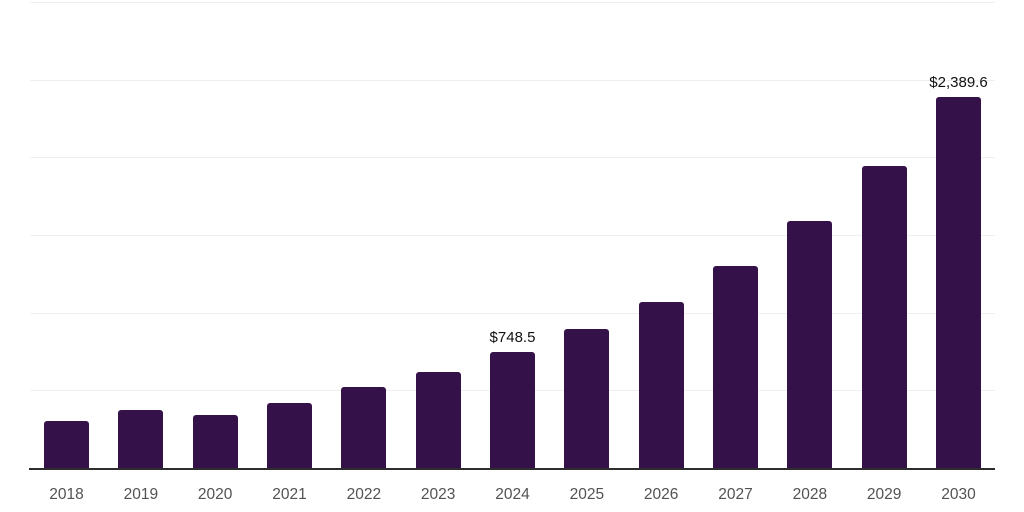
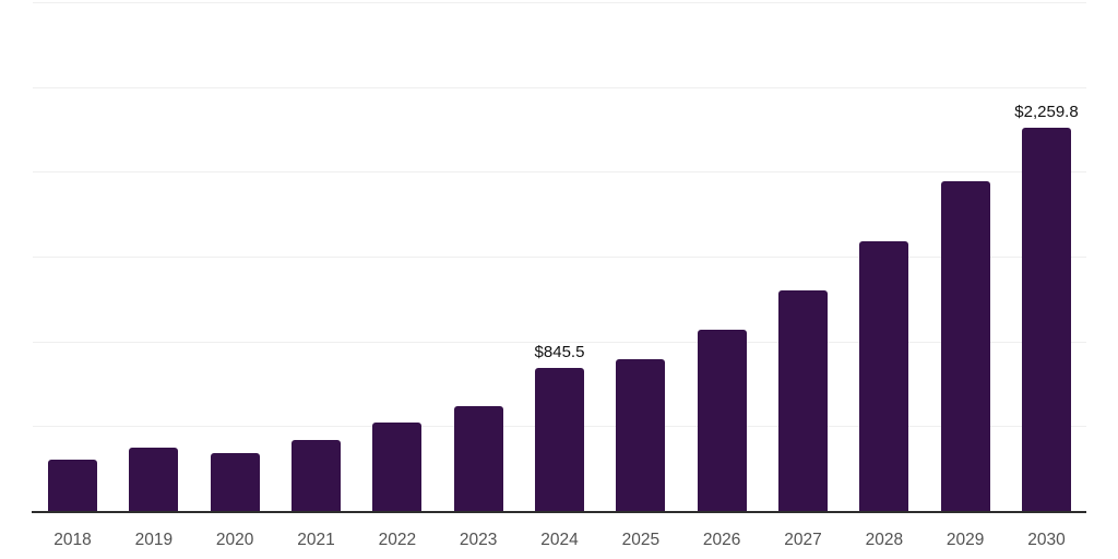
2024: $748.5 -> $845.5
2030: $2,389.6 -> $2,259.8
